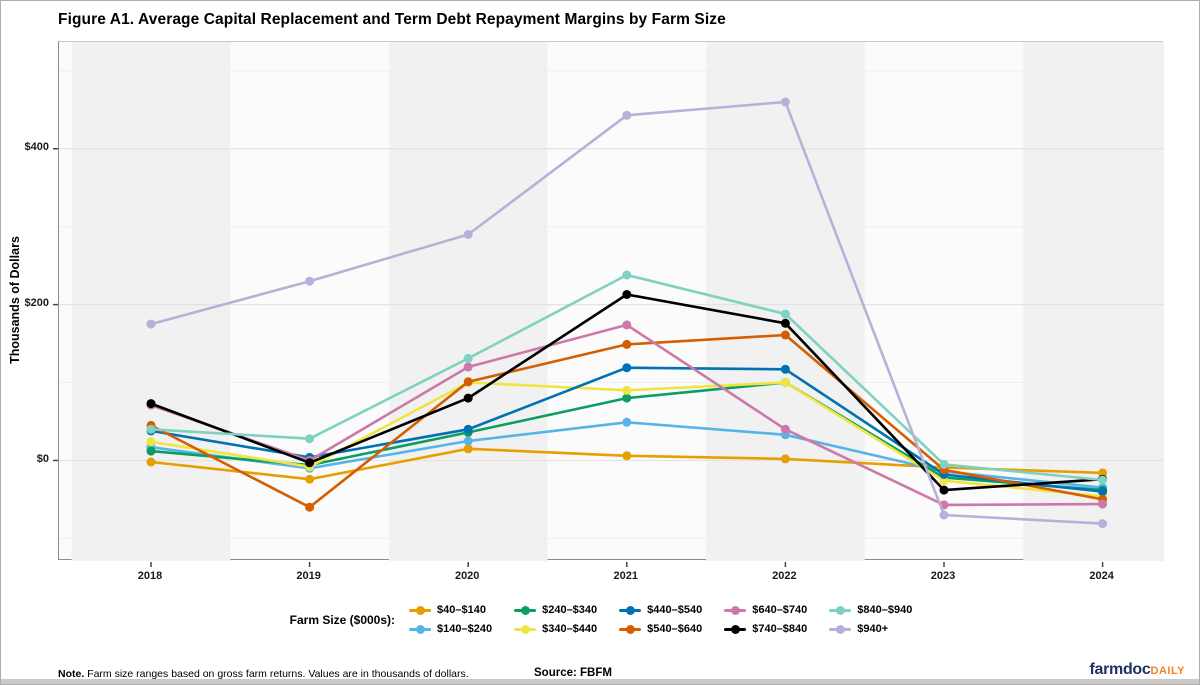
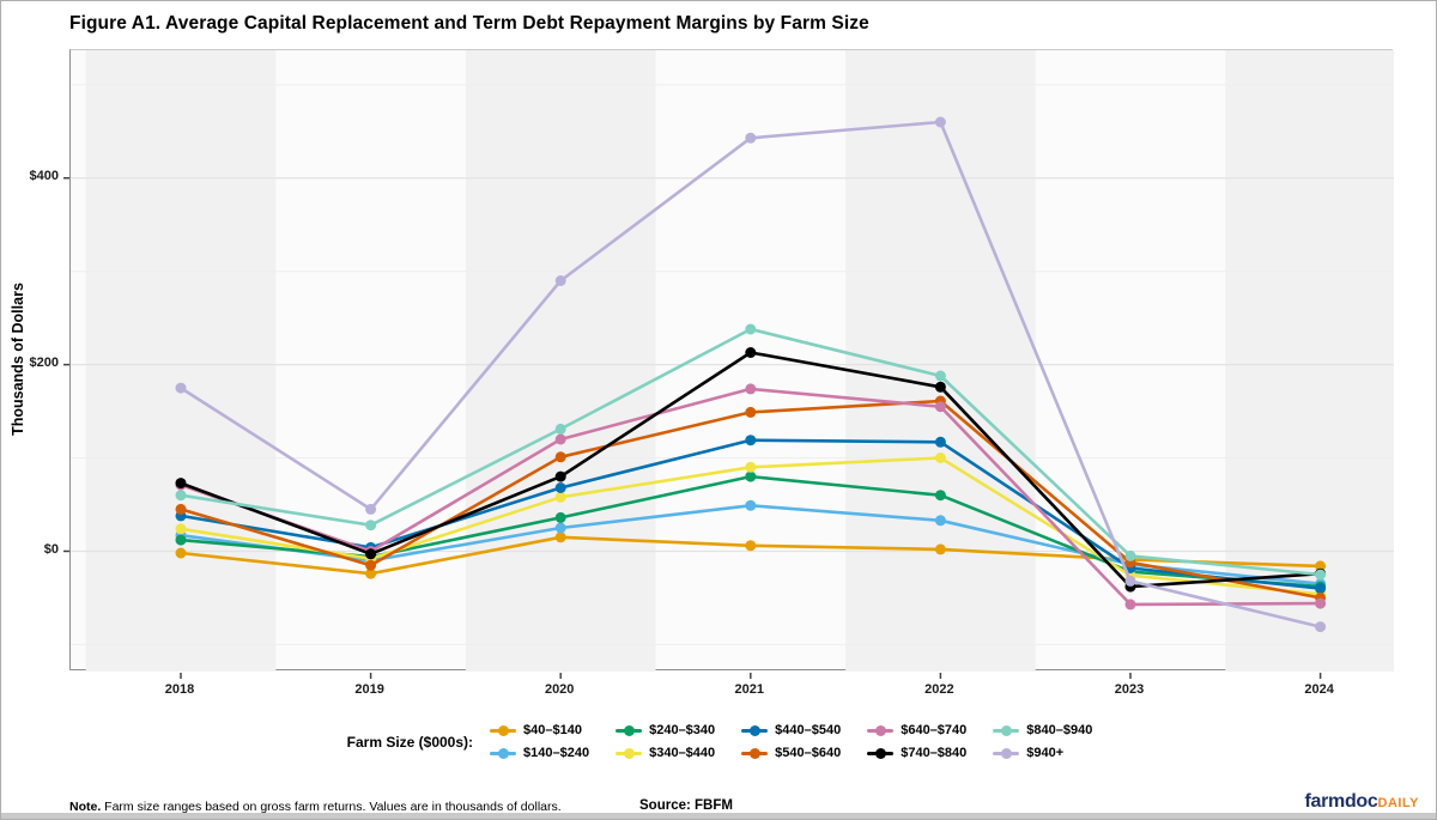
$840–$940/2018: $40 -> $60
$540–$640/2019: -$60 -> -$20
$940+/2019: $230 -> $40
$340–$440/2020: $100 -> $60
$440–$540/2020: $40 -> $70
$240–$340/2022: $100 -> $60
$640–$740/2022: $40 -> $160
$940+/2023: -$70 -> -$30
